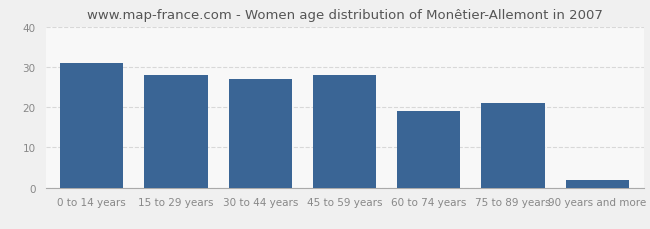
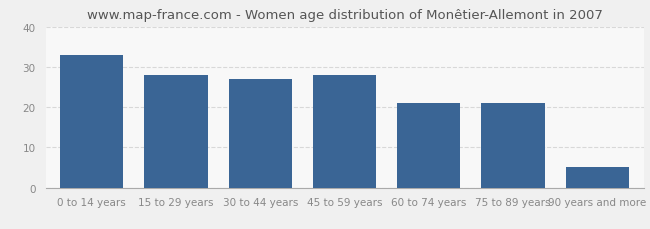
0 to 14 years: 31 -> 33
60 to 74 years: 19 -> 21
90 years and more: 2 -> 5
